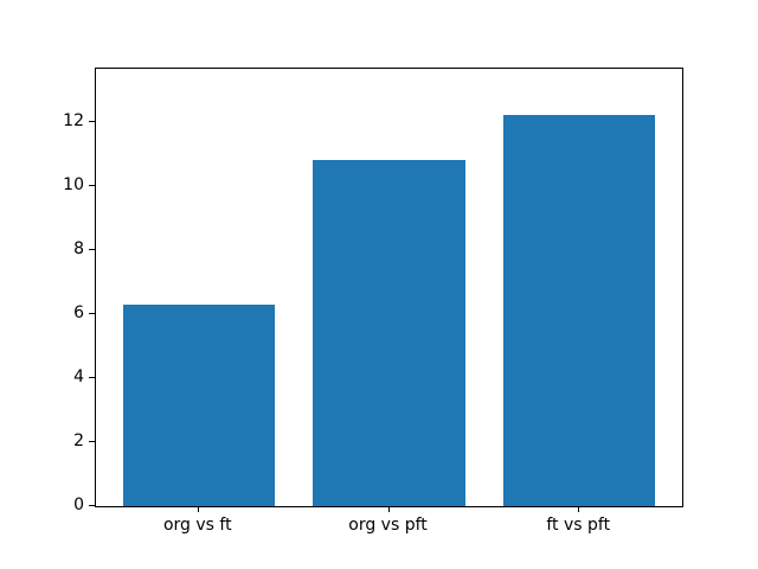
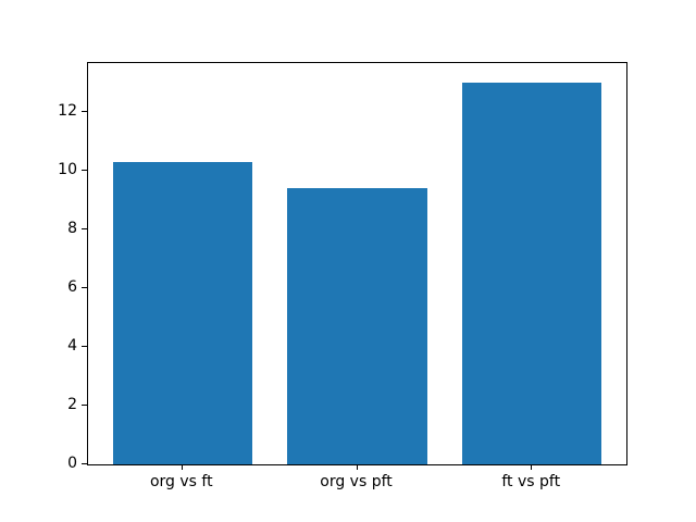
org vs ft: 6.3 -> 10.3
org vs pft: 10.8 -> 9.4
ft vs pft: 12.2 -> 13.0
